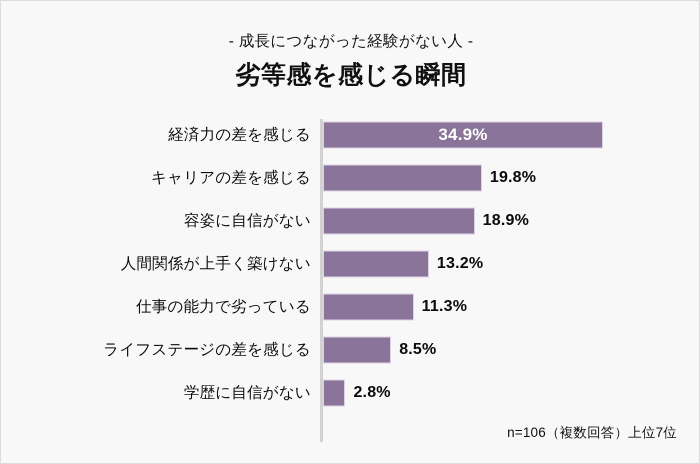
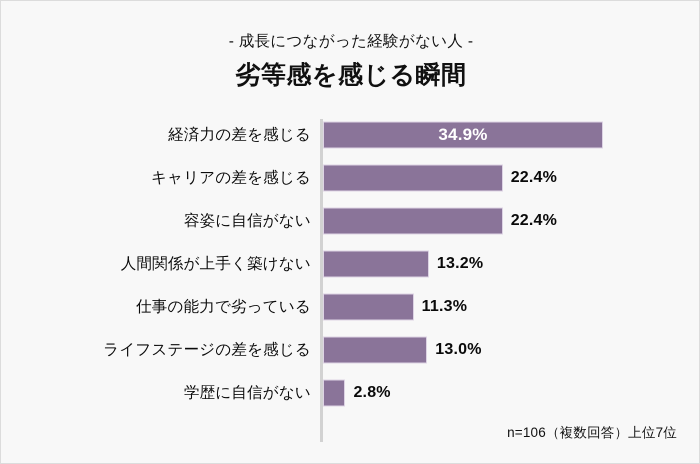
キャリアの差を感じる: 19.8% -> 22.4%
容姿に自信がない: 18.9% -> 22.4%
ライフステージの差を感じる: 8.5% -> 13.0%
